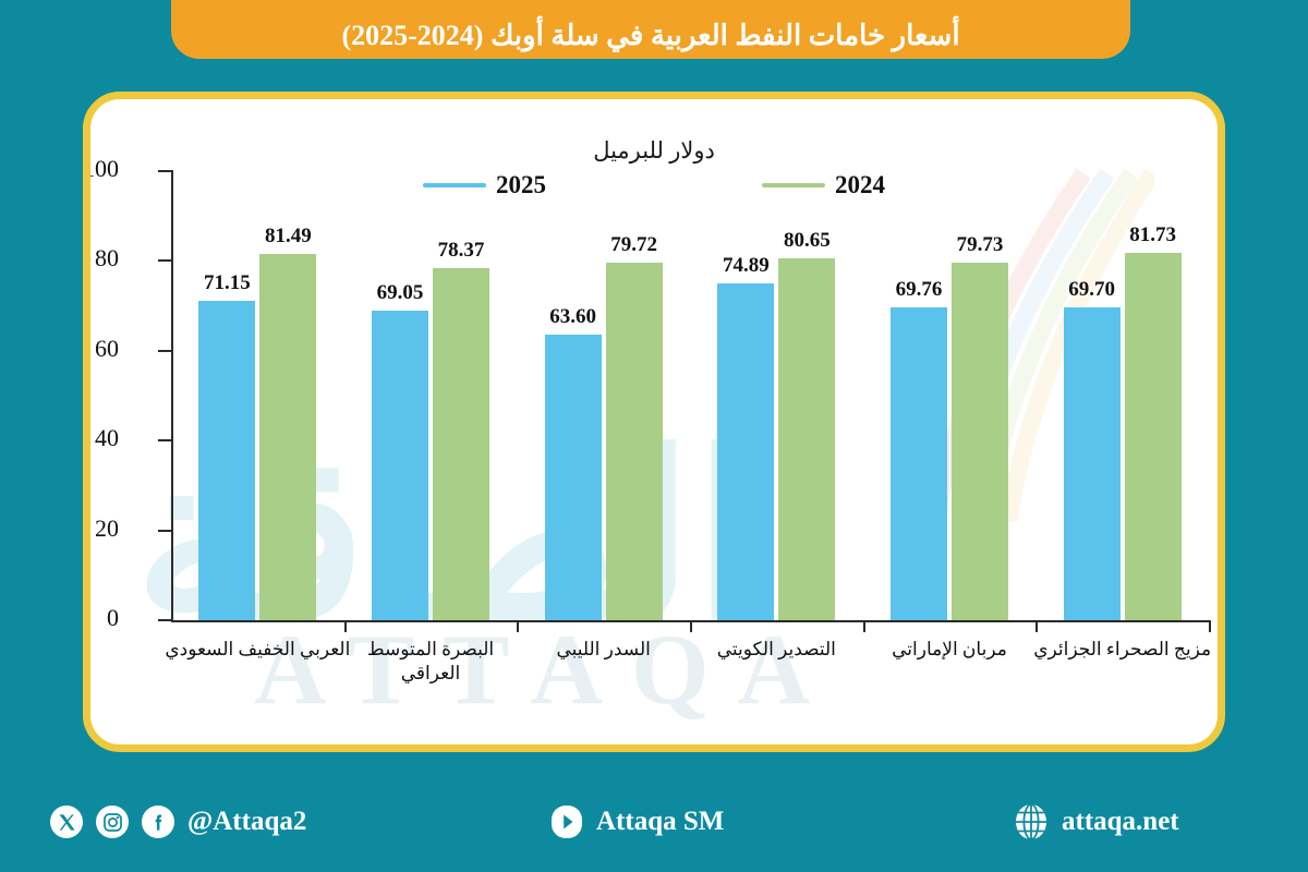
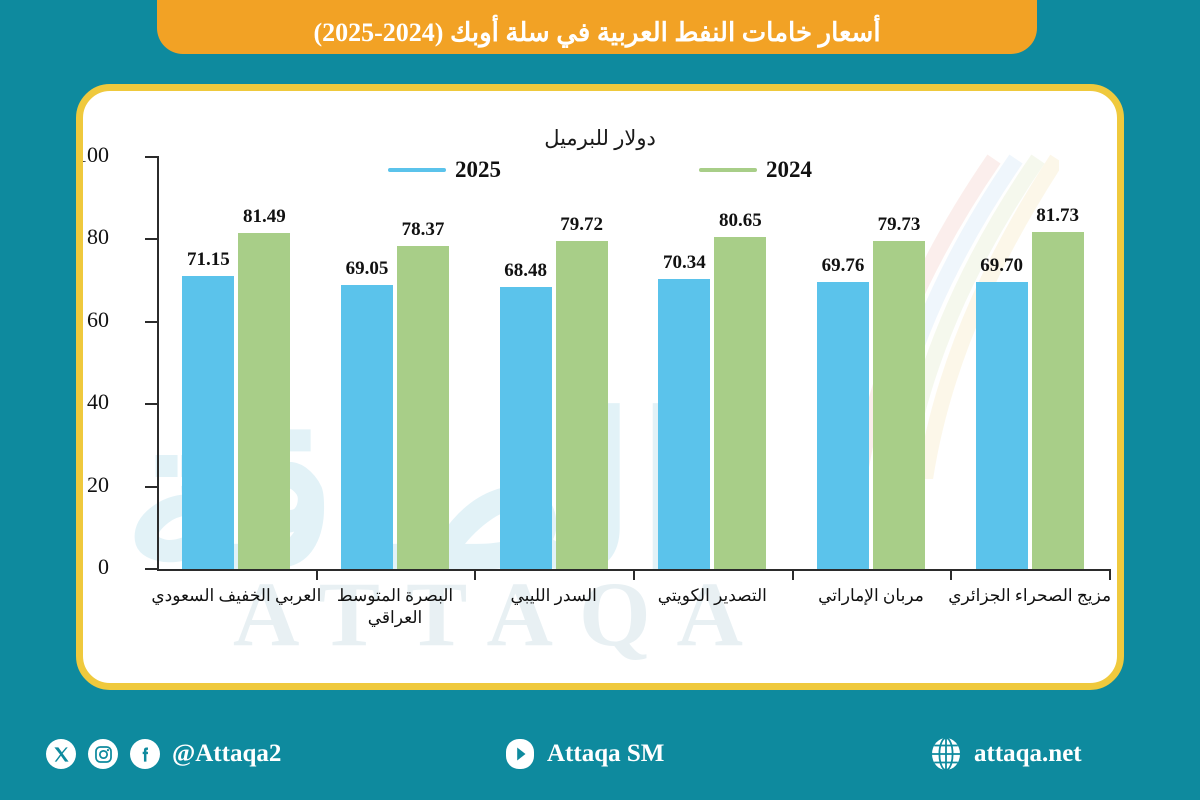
2025/السدر الليبي: 63.60 -> 68.48
2025/التصدير الكويتي: 74.89 -> 70.34
